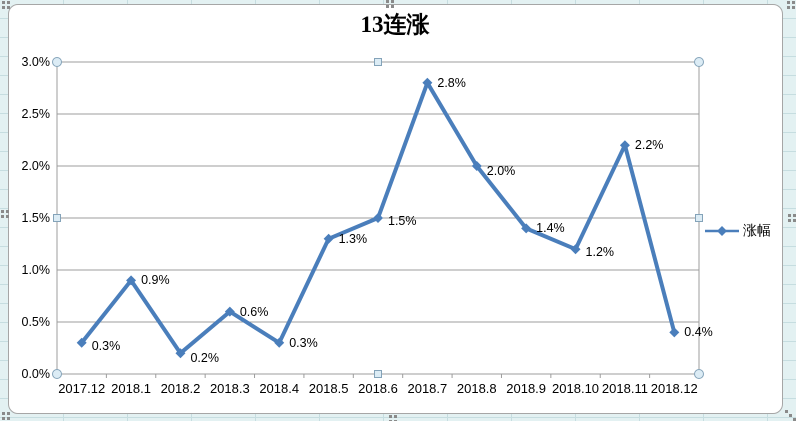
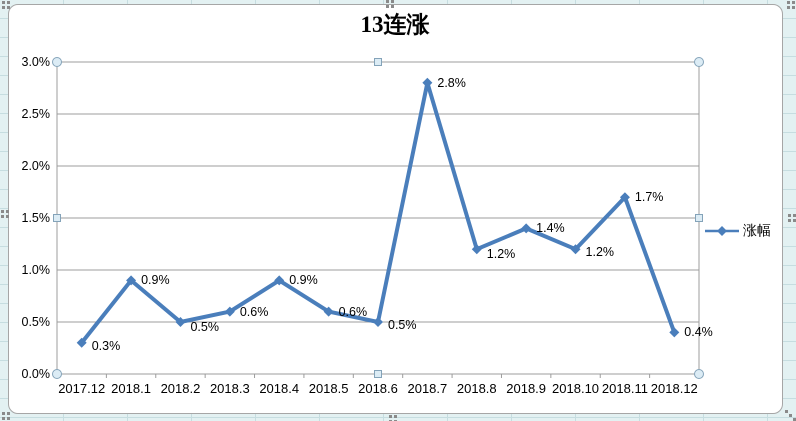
2018.2: 0.2% -> 0.5%
2018.4: 0.3% -> 0.9%
2018.5: 1.3% -> 0.6%
2018.6: 1.5% -> 0.5%
2018.8: 2.0% -> 1.2%
2018.11: 2.2% -> 1.7%
